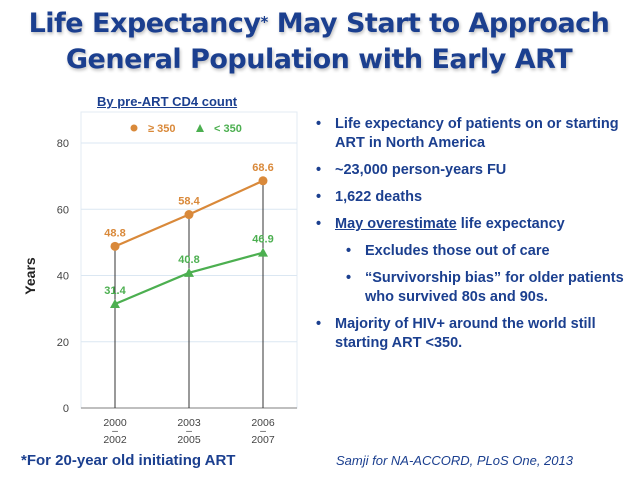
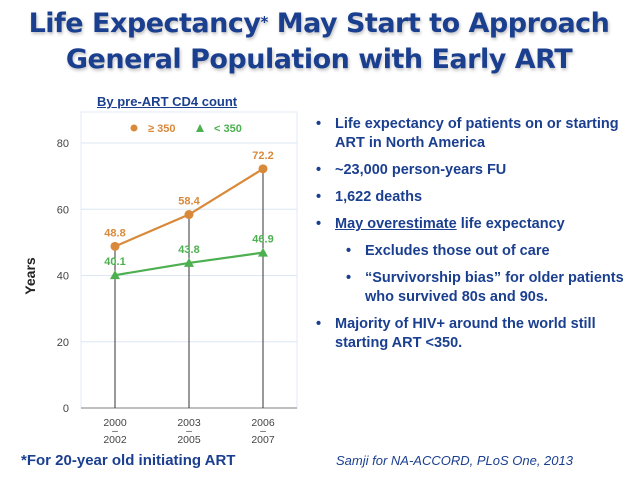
< 350/2000 – 2002: 31.4 -> 40.1
< 350/2003 – 2005: 40.8 -> 43.8
≥ 350/2006 – 2007: 68.6 -> 72.2
